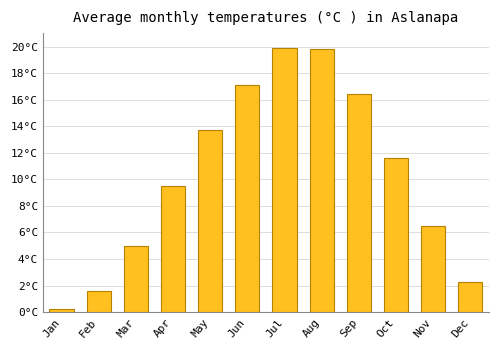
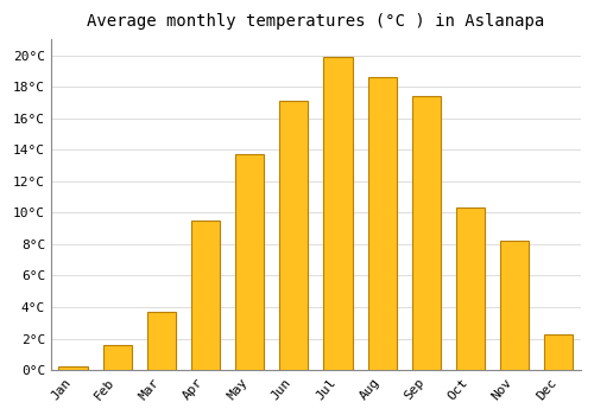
Mar: 5.0°C -> 3.7°C
Aug: 19.8°C -> 18.6°C
Sep: 16.4°C -> 17.4°C
Oct: 11.6°C -> 10.3°C
Nov: 6.5°C -> 8.2°C
